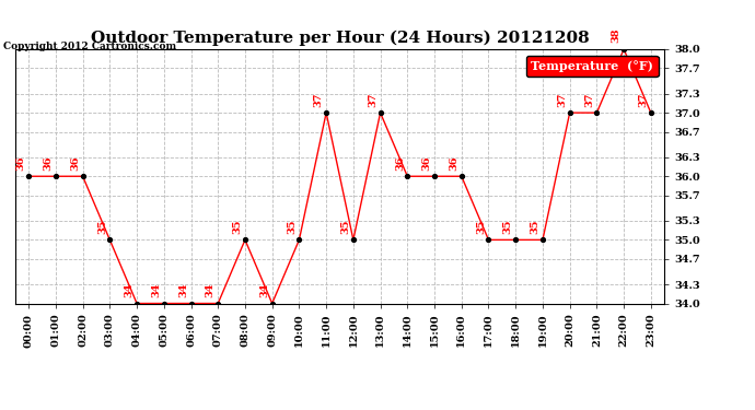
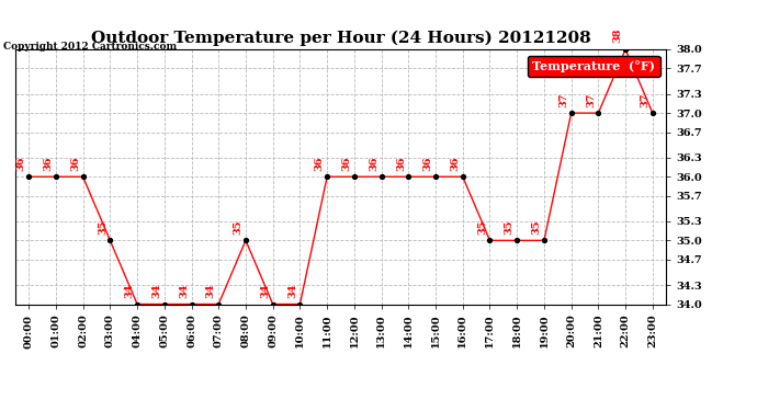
10:00: 35 -> 34
11:00: 37 -> 36
12:00: 35 -> 36
13:00: 37 -> 36
